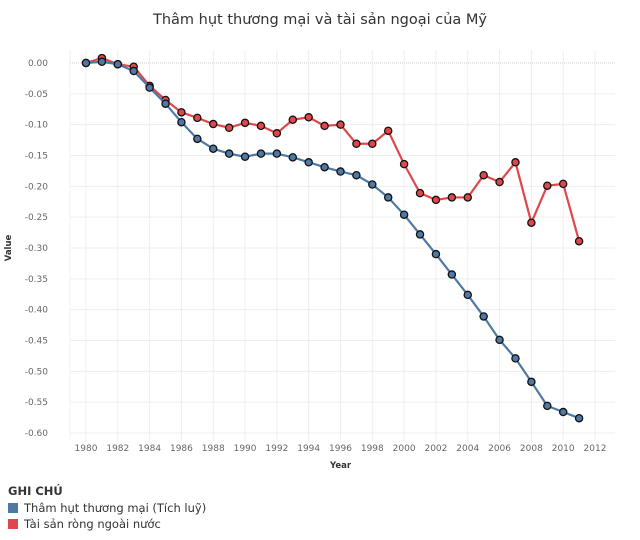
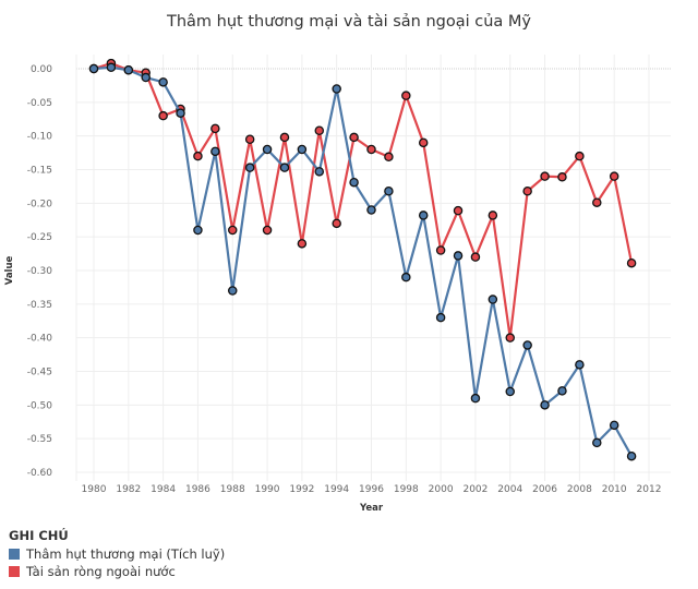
Tài sản ròng ngoài nước/1984: -0.04 -> -0.07
Thâm hụt thương mại (Tích luỹ)/1984: -0.04 -> -0.02
Tài sản ròng ngoài nước/1986: -0.08 -> -0.13
Thâm hụt thương mại (Tích luỹ)/1986: -0.10 -> -0.24
Tài sản ròng ngoài nước/1988: -0.10 -> -0.24
Thâm hụt thương mại (Tích luỹ)/1988: -0.14 -> -0.33
Tài sản ròng ngoài nước/1990: -0.10 -> -0.24
Thâm hụt thương mại (Tích luỹ)/1990: -0.15 -> -0.12
Tài sản ròng ngoài nước/1992: -0.11 -> -0.26
Thâm hụt thương mại (Tích luỹ)/1992: -0.15 -> -0.12
Tài sản ròng ngoài nước/1994: -0.09 -> -0.23
Thâm hụt thương mại (Tích luỹ)/1994: -0.16 -> -0.03
Tài sản ròng ngoài nước/1996: -0.10 -> -0.12
Thâm hụt thương mại (Tích luỹ)/1996: -0.18 -> -0.21
Tài sản ròng ngoài nước/1998: -0.13 -> -0.04
Thâm hụt thương mại (Tích luỹ)/1998: -0.20 -> -0.31
Tài sản ròng ngoài nước/2000: -0.16 -> -0.27
Thâm hụt thương mại (Tích luỹ)/2000: -0.25 -> -0.37
Tài sản ròng ngoài nước/2002: -0.22 -> -0.28
Thâm hụt thương mại (Tích luỹ)/2002: -0.31 -> -0.49
Tài sản ròng ngoài nước/2004: -0.22 -> -0.40
Thâm hụt thương mại (Tích luỹ)/2004: -0.38 -> -0.48
Tài sản ròng ngoài nước/2006: -0.19 -> -0.16
Thâm hụt thương mại (Tích luỹ)/2006: -0.45 -> -0.50
Tài sản ròng ngoài nước/2008: -0.26 -> -0.13
Thâm hụt thương mại (Tích luỹ)/2008: -0.52 -> -0.44
Tài sản ròng ngoài nước/2010: -0.20 -> -0.16
Thâm hụt thương mại (Tích luỹ)/2010: -0.57 -> -0.53
